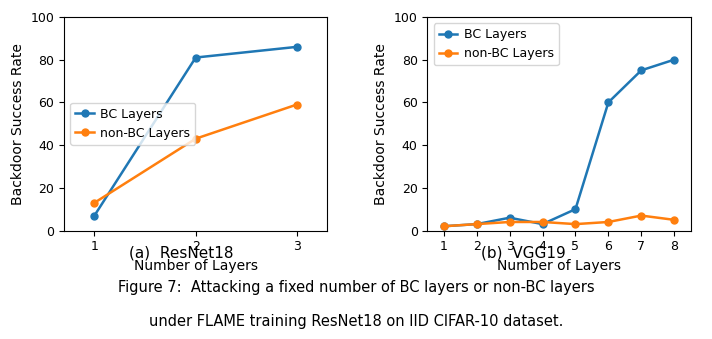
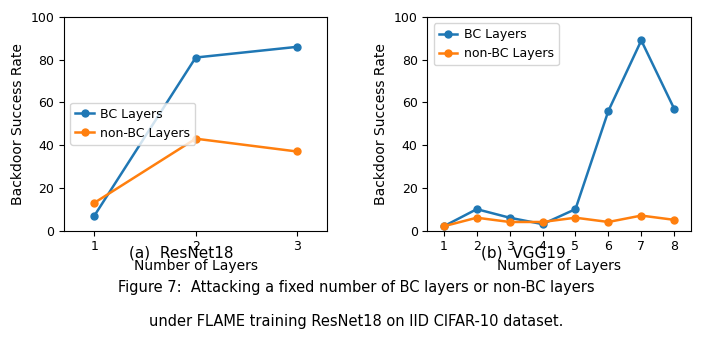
non-BC Layers/3: 59 -> 37
BC Layers/2: 3 -> 10
non-BC Layers/2: 3 -> 6
non-BC Layers/5: 3 -> 6
BC Layers/6: 60 -> 56
BC Layers/7: 75 -> 89
BC Layers/8: 80 -> 57
